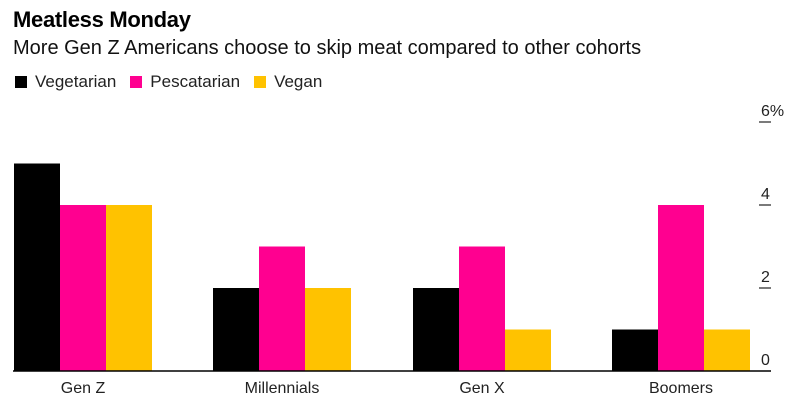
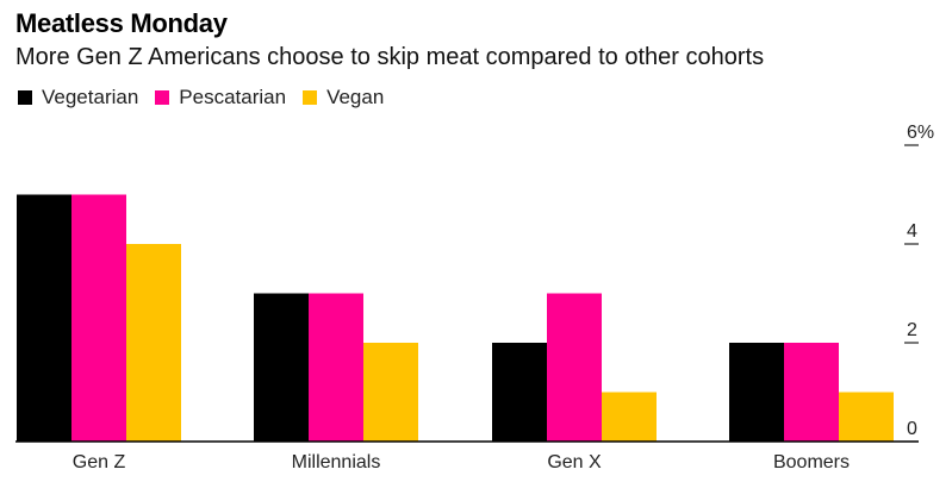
Pescatarian/Gen Z: 4% -> 5%
Vegetarian/Millennials: 2% -> 3%
Vegetarian/Boomers: 1% -> 2%
Pescatarian/Boomers: 4% -> 2%
